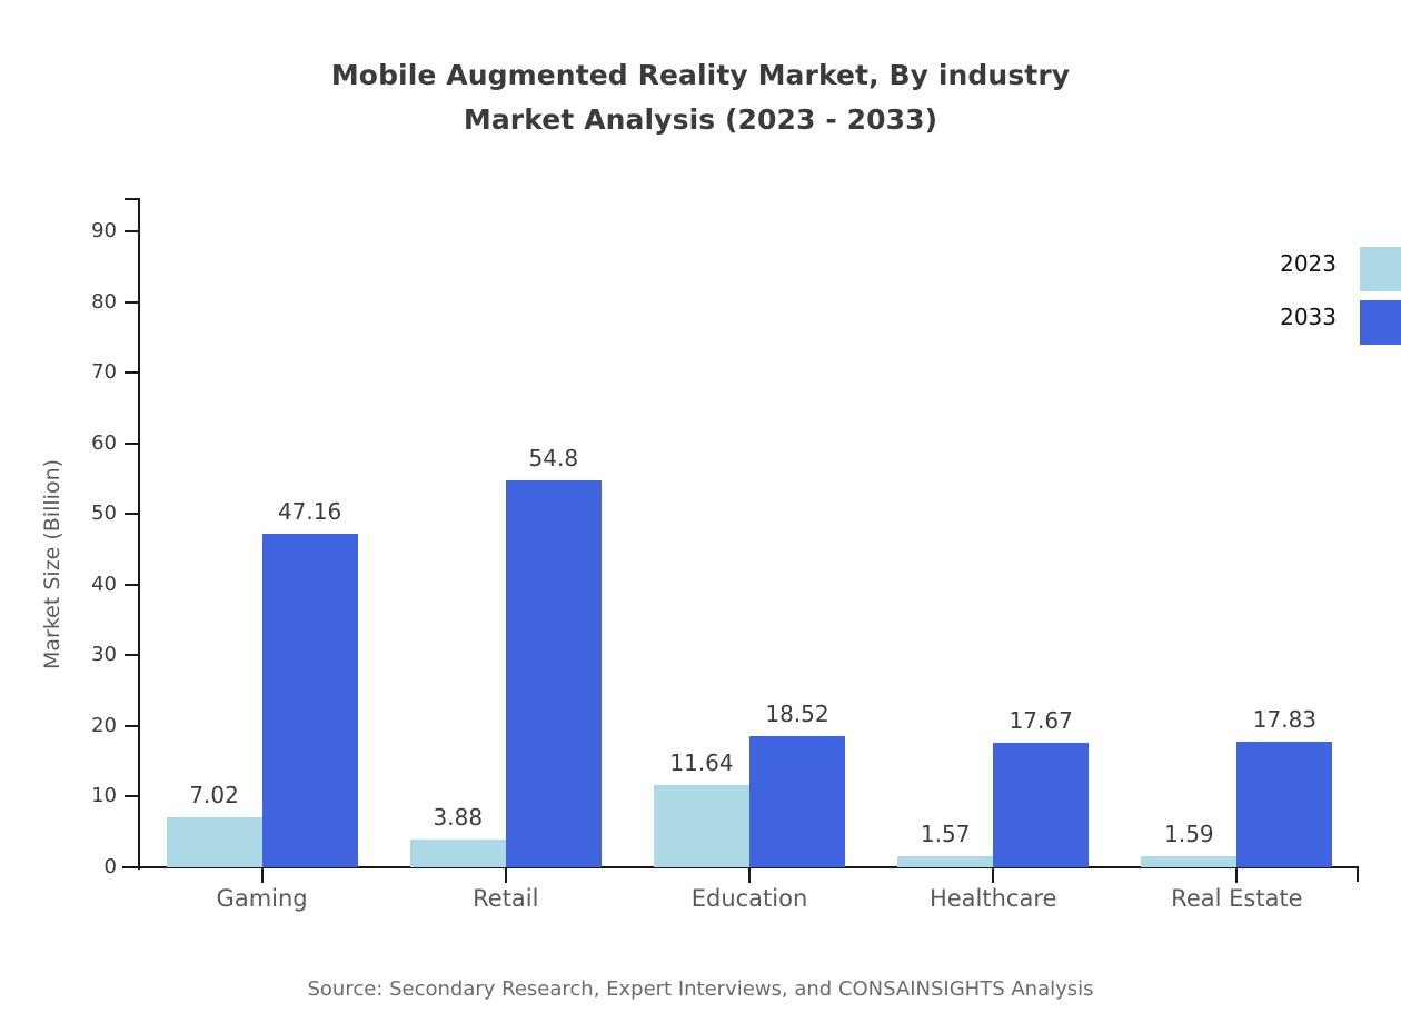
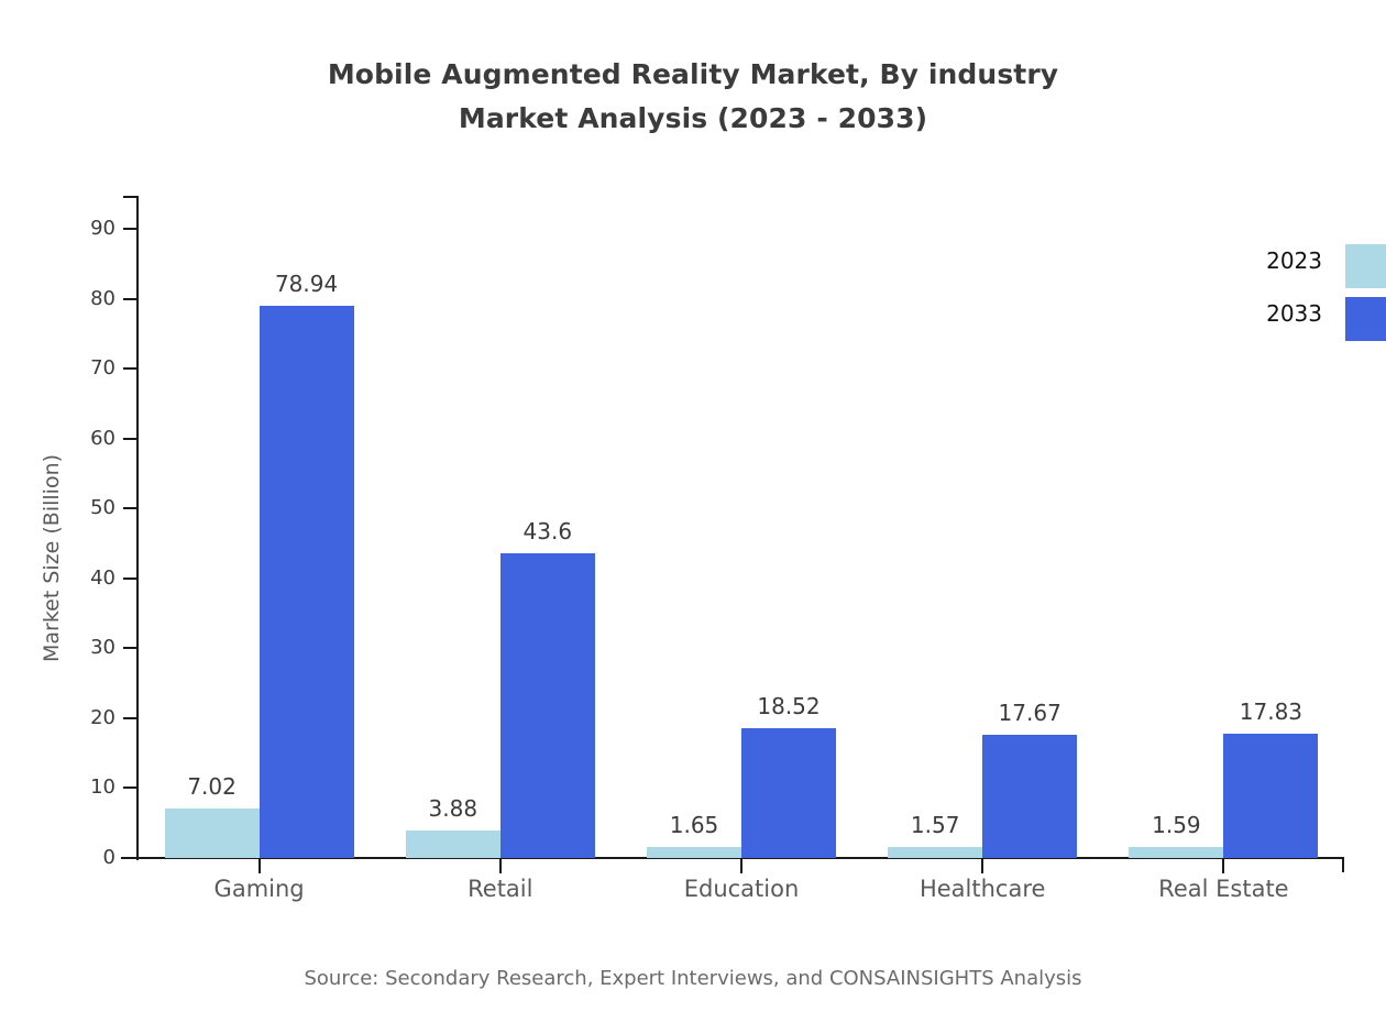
2033/Gaming: 47.16 -> 78.94
2033/Retail: 54.8 -> 43.6
2023/Education: 11.64 -> 1.65
